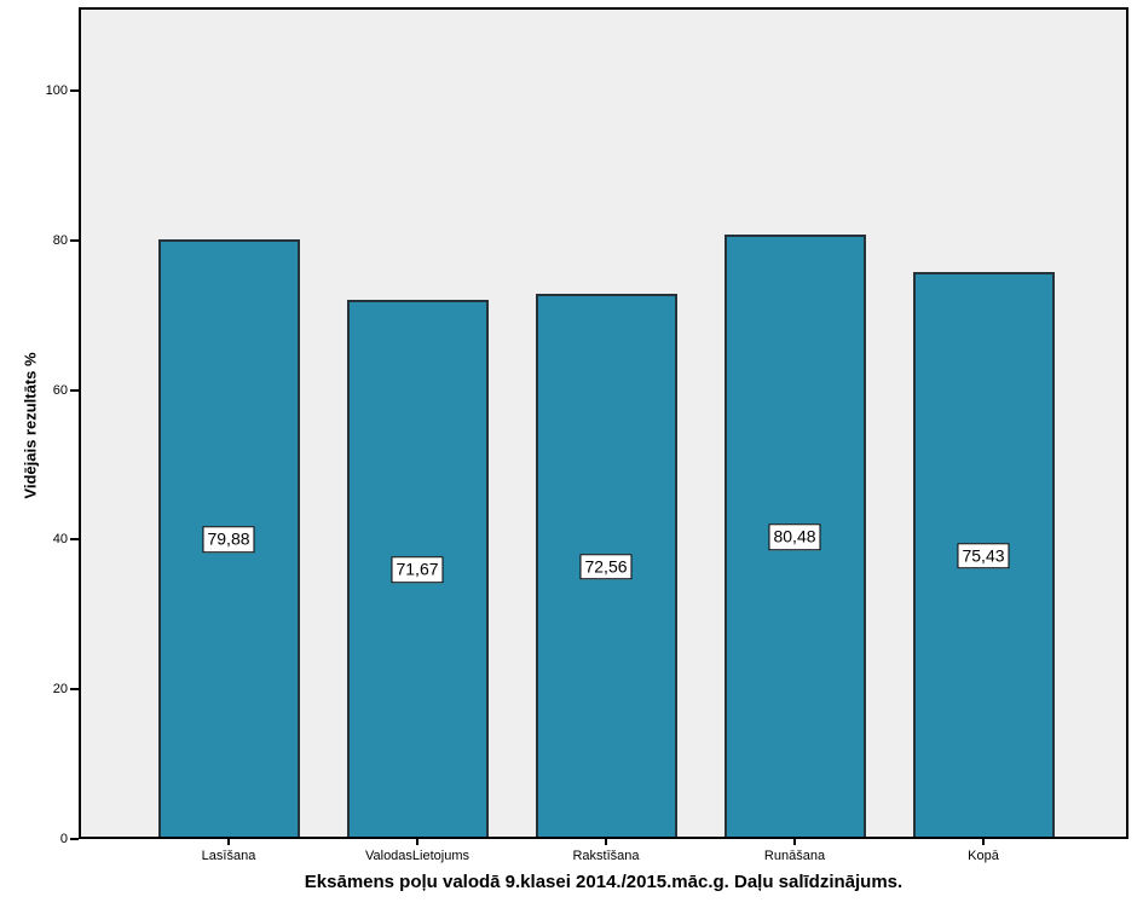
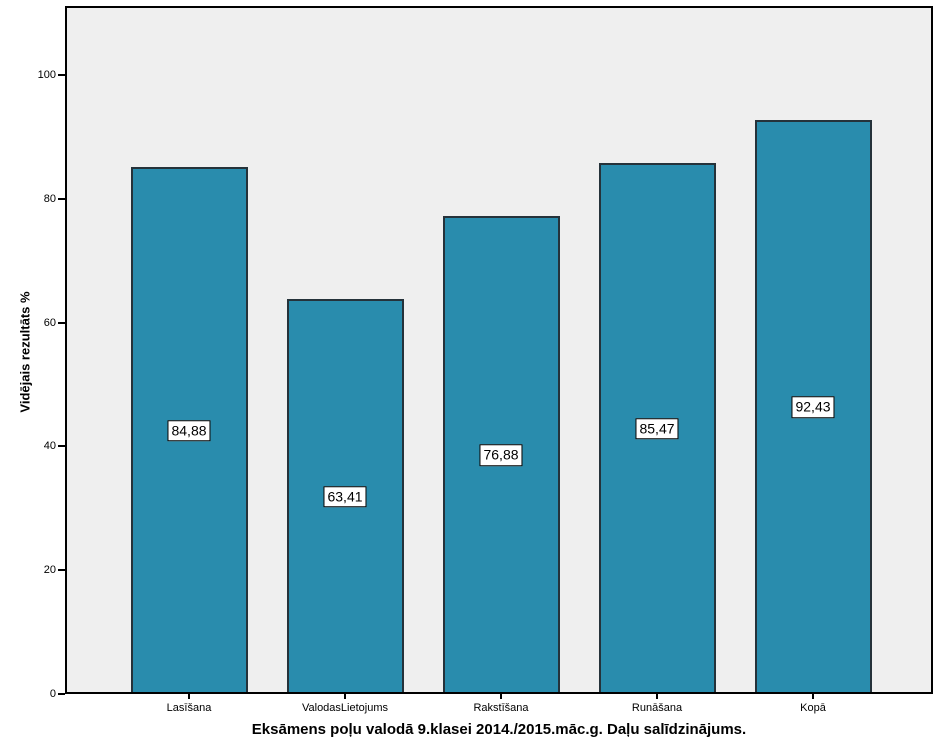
Lasīšana: 79,88 -> 84,88
ValodasLietojums: 71,67 -> 63,41
Rakstīšana: 72,56 -> 76,88
Runāšana: 80,48 -> 85,47
Kopā: 75,43 -> 92,43
